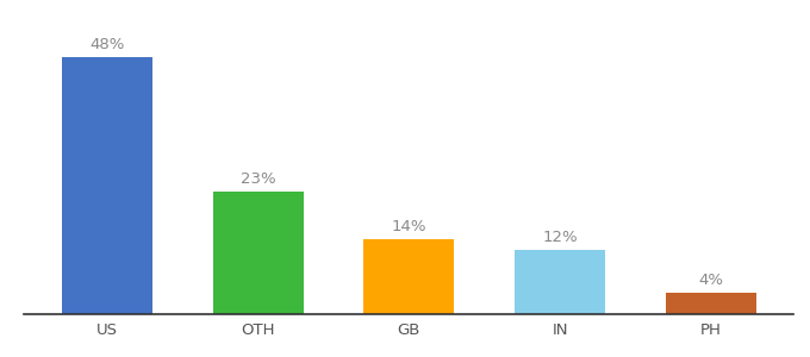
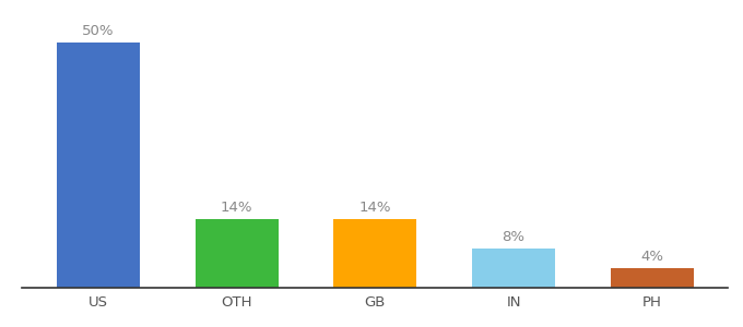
US: 48% -> 50%
OTH: 23% -> 14%
IN: 12% -> 8%
